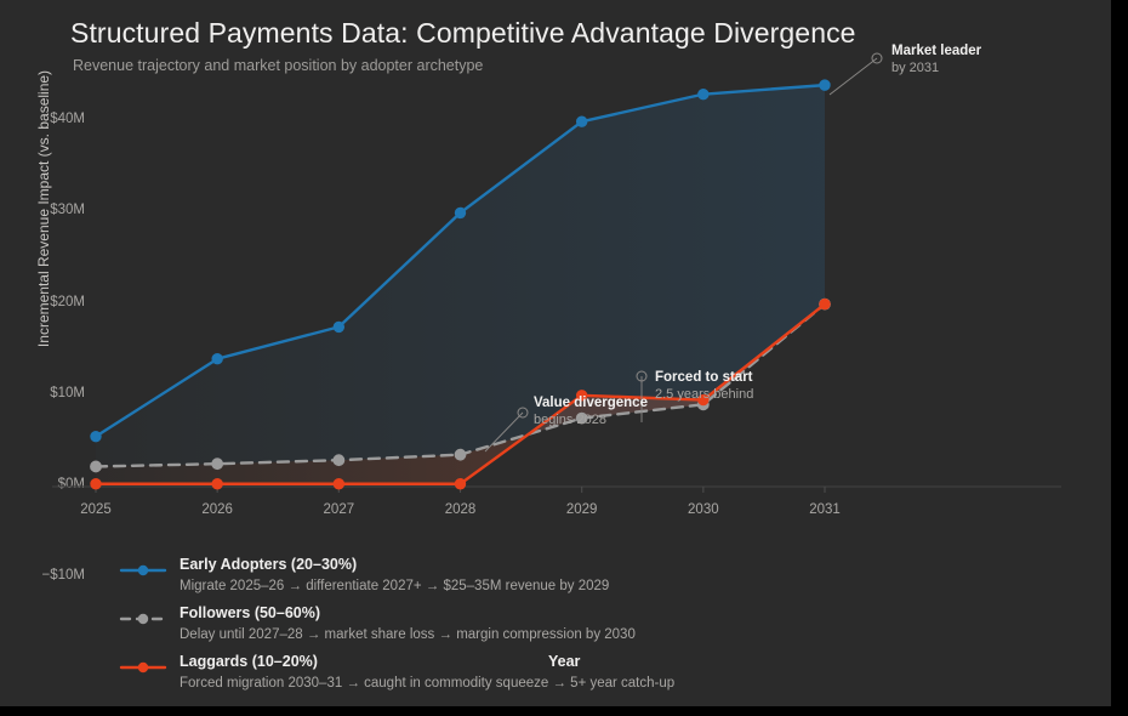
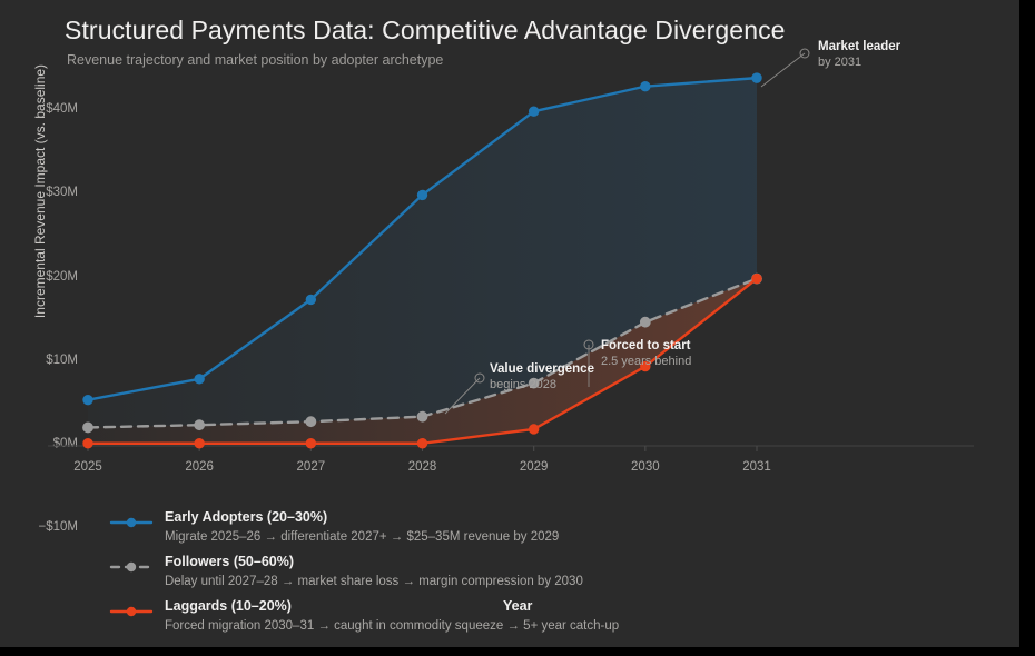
Early Adopters (20–30%)/2026: $14M -> $8M
Laggards (10–20%)/2029: $10M -> $2M
Followers (50–60%)/2030: $9M -> $15M
